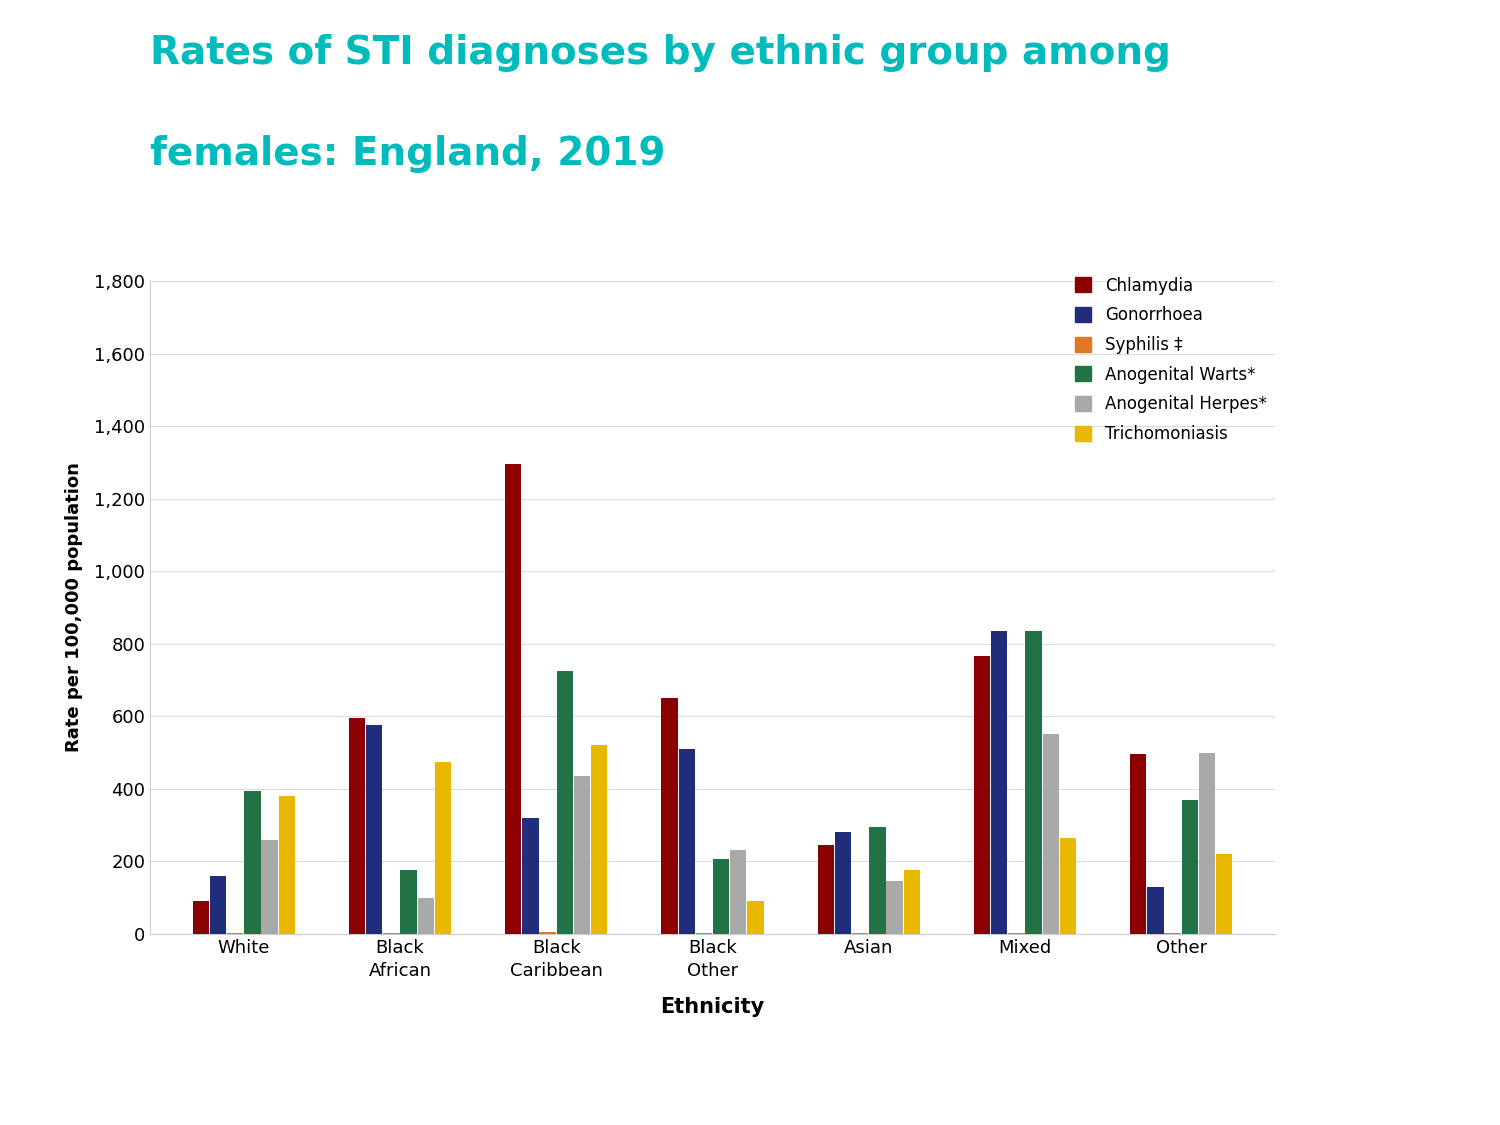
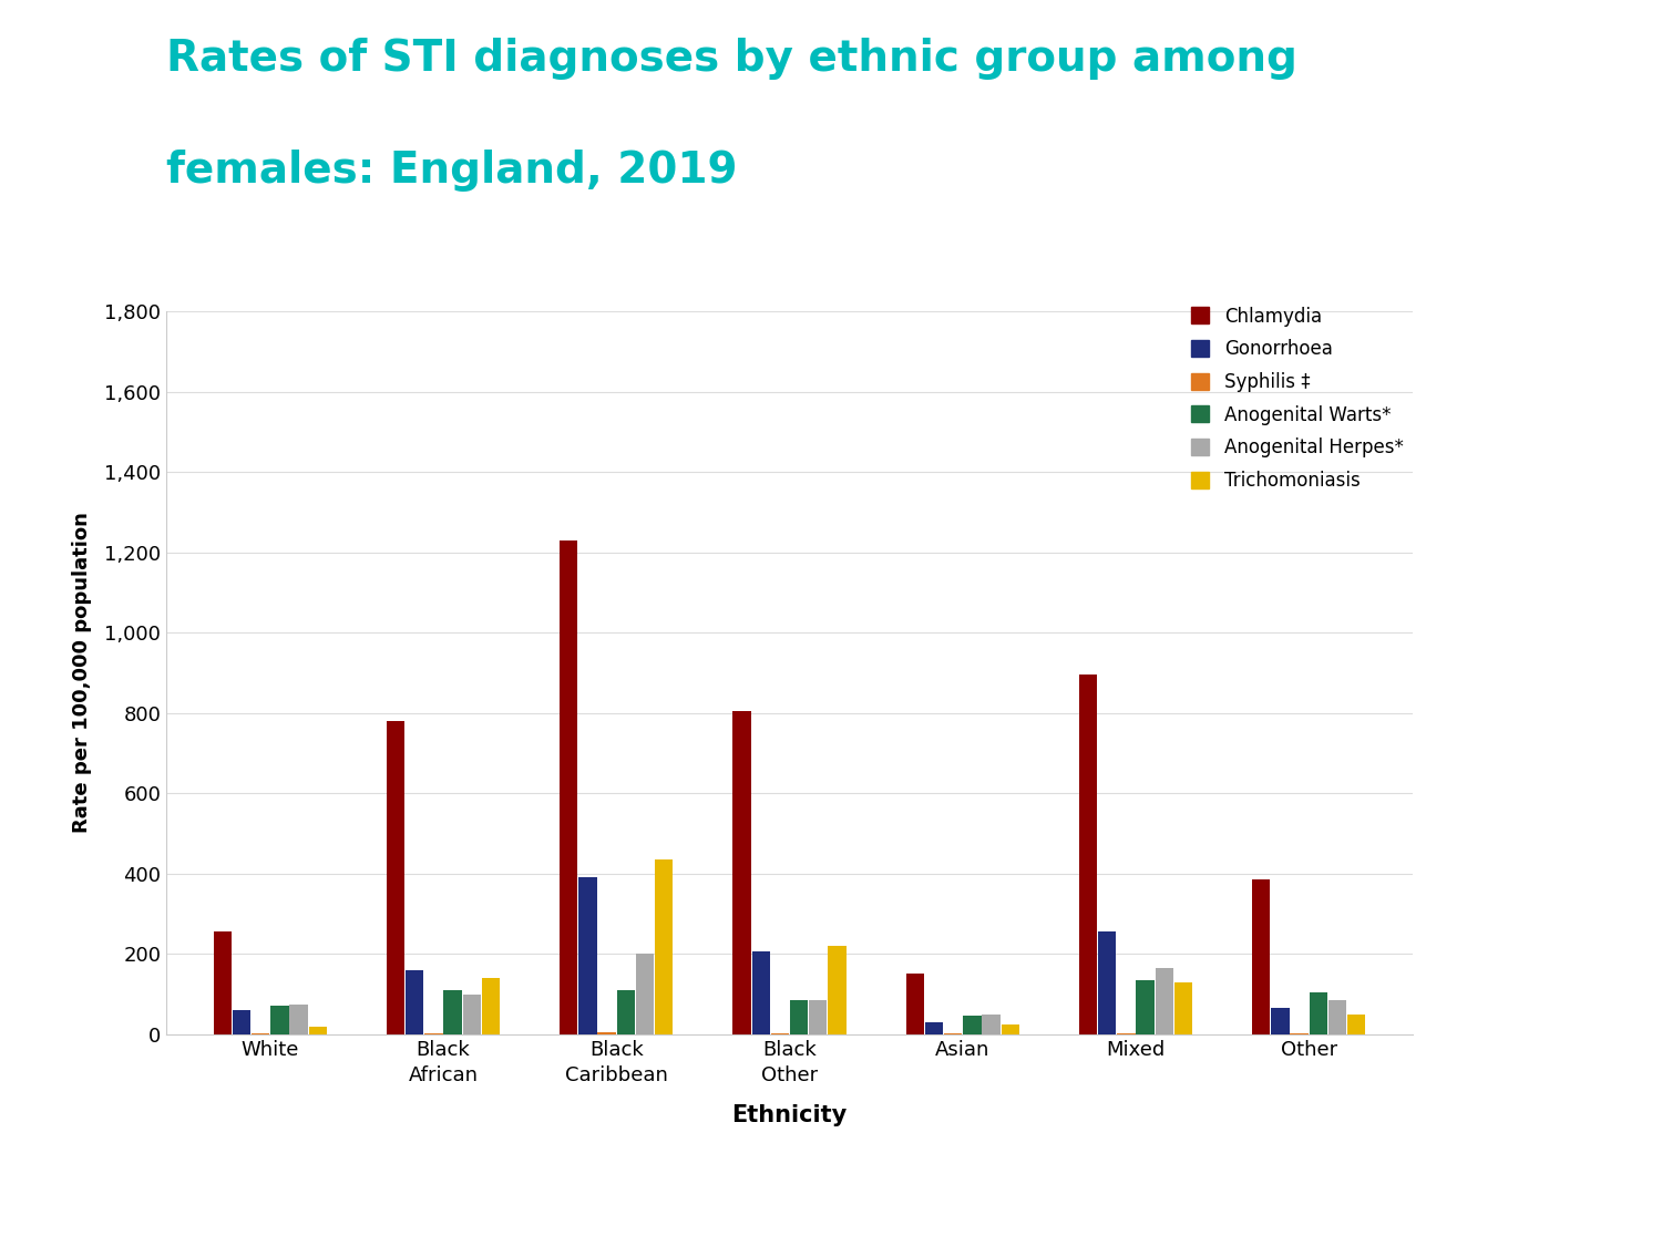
Chlamydia/White: 90 -> 255
Gonorrhoea/White: 160 -> 60
Anogenital Warts*/White: 395 -> 70
Anogenital Herpes*/White: 260 -> 75
Trichomoniasis/White: 380 -> 20
Chlamydia/Black African: 595 -> 780
Gonorrhoea/Black African: 575 -> 160
Anogenital Warts*/Black African: 175 -> 110
Trichomoniasis/Black African: 475 -> 140
Chlamydia/Black Caribbean: 1,295 -> 1,230
Gonorrhoea/Black Caribbean: 320 -> 390
Anogenital Warts*/Black Caribbean: 725 -> 110
Anogenital Herpes*/Black Caribbean: 435 -> 200
Trichomoniasis/Black Caribbean: 520 -> 435
Chlamydia/Black Other: 650 -> 805
Gonorrhoea/Black Other: 510 -> 205
Anogenital Warts*/Black Other: 205 -> 85
Anogenital Herpes*/Black Other: 230 -> 85
Trichomoniasis/Black Other: 90 -> 220
Chlamydia/Asian: 245 -> 150
Gonorrhoea/Asian: 280 -> 30
Anogenital Warts*/Asian: 295 -> 45
Anogenital Herpes*/Asian: 145 -> 50
Trichomoniasis/Asian: 175 -> 25
Chlamydia/Mixed: 765 -> 895
Gonorrhoea/Mixed: 835 -> 255
Anogenital Warts*/Mixed: 835 -> 135
Anogenital Herpes*/Mixed: 550 -> 165
Trichomoniasis/Mixed: 265 -> 130
Chlamydia/Other: 495 -> 385
Gonorrhoea/Other: 130 -> 65
Anogenital Warts*/Other: 370 -> 105
Anogenital Herpes*/Other: 500 -> 85
Trichomoniasis/Other: 220 -> 50
